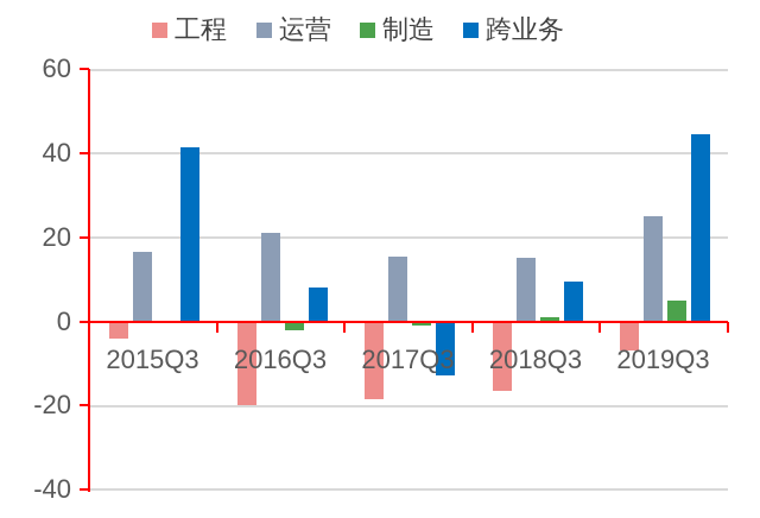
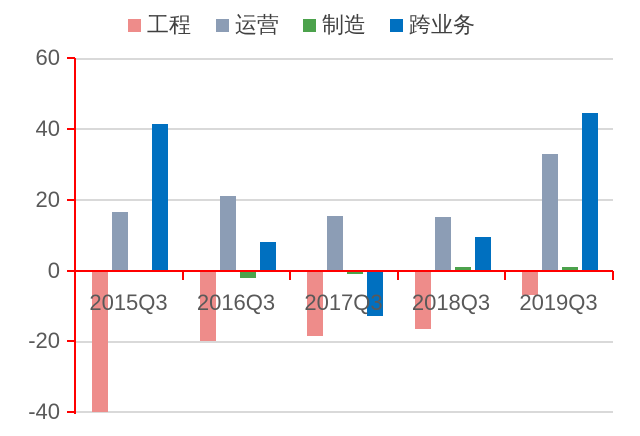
工程/2015Q3: -4 -> -40
运营/2019Q3: 25 -> 33
制造/2019Q3: 5 -> 1
